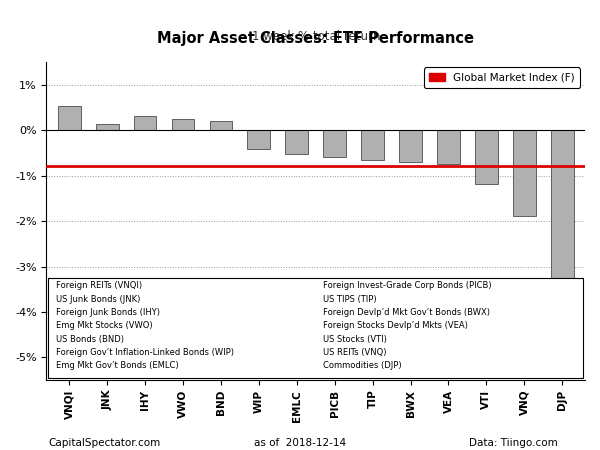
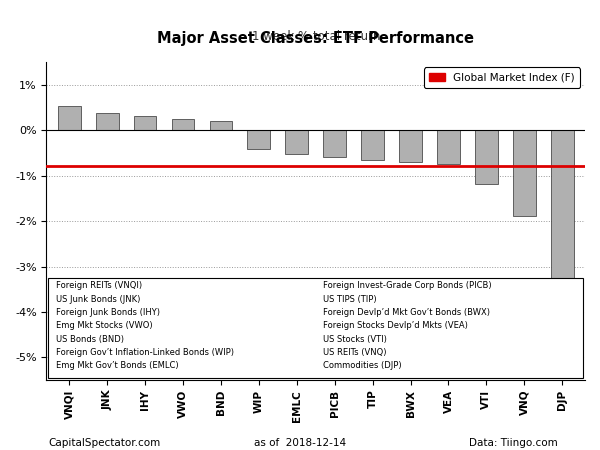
JNK: 0.15% -> 0.38%
